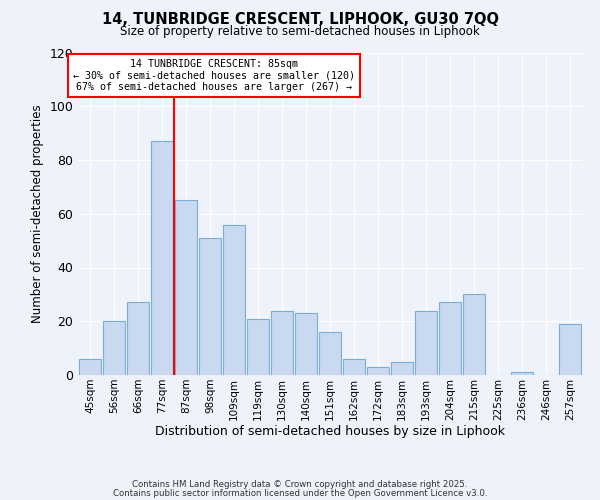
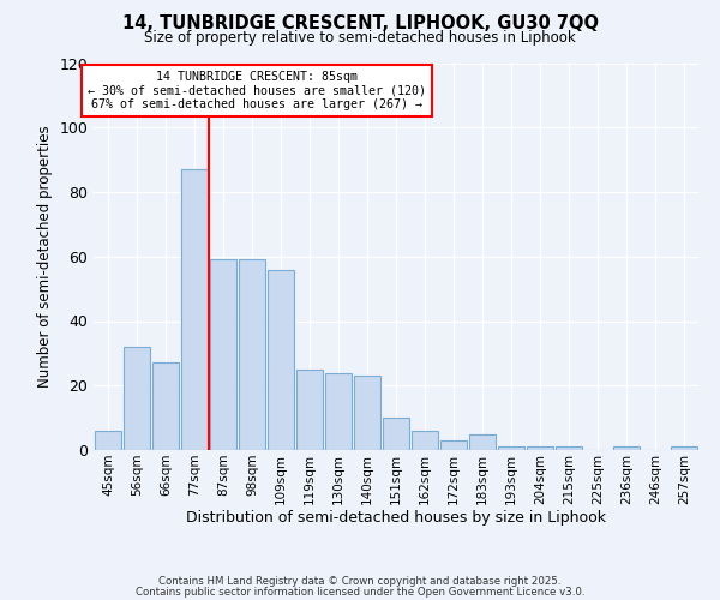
56sqm: 20 -> 32
87sqm: 65 -> 59
98sqm: 51 -> 59
119sqm: 21 -> 25
151sqm: 16 -> 10
193sqm: 24 -> 1
204sqm: 27 -> 1
215sqm: 30 -> 1
257sqm: 19 -> 1
